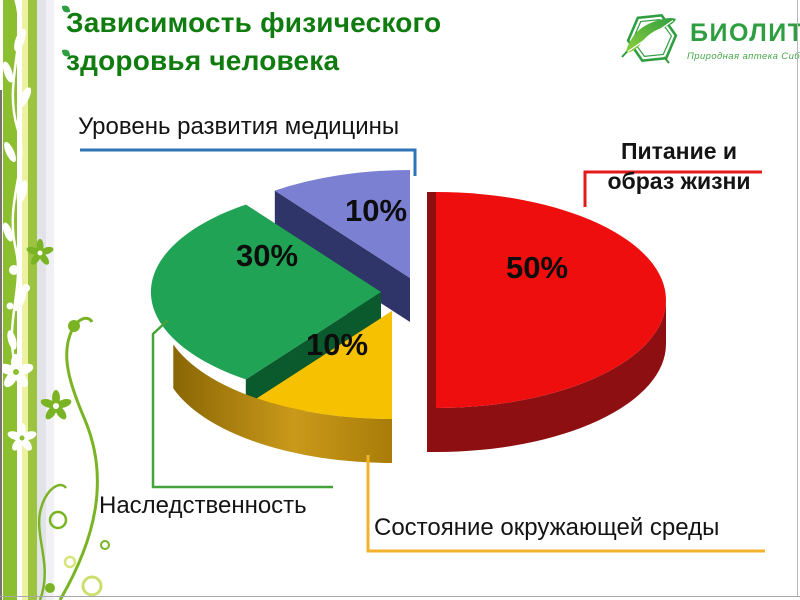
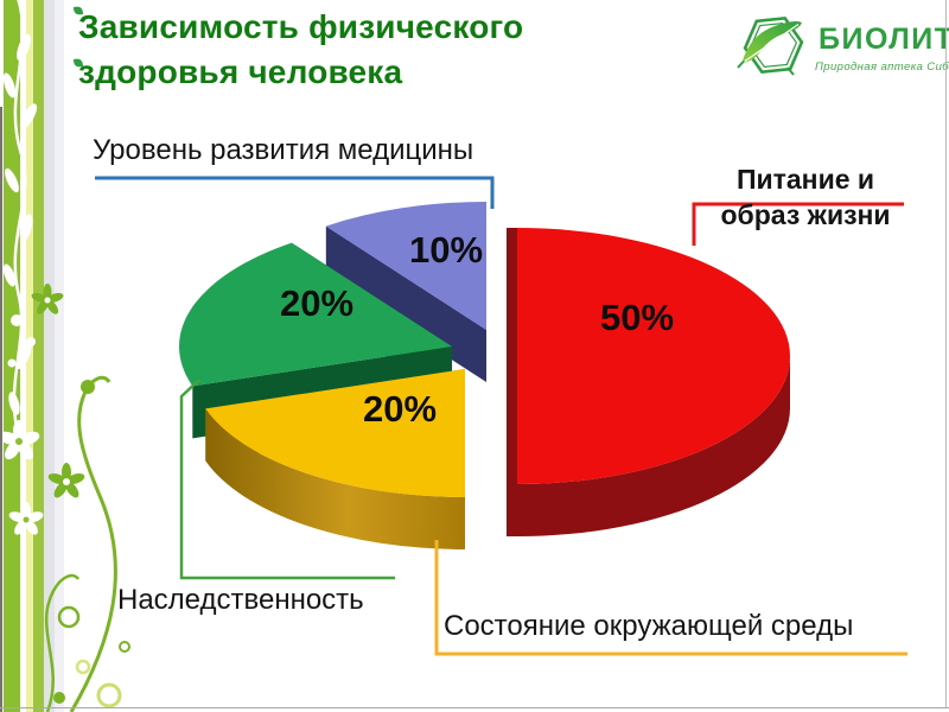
Наследственность: 30% -> 20%
Состояние окружающей среды: 10% -> 20%
